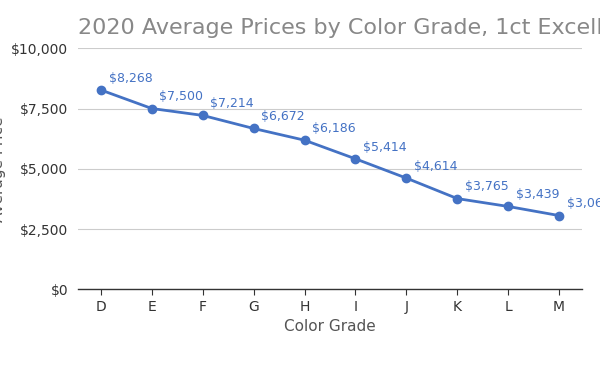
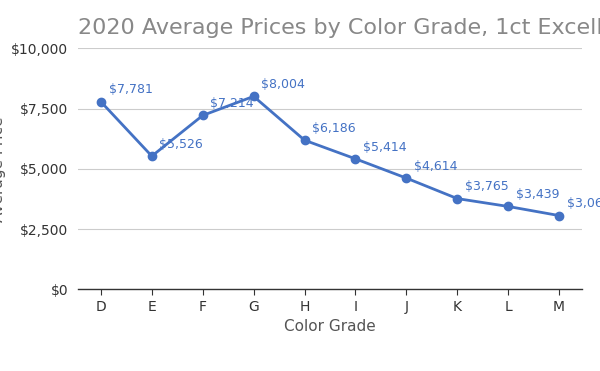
D: $8,268 -> $7,781
E: $7,500 -> $5,526
G: $6,672 -> $8,004
